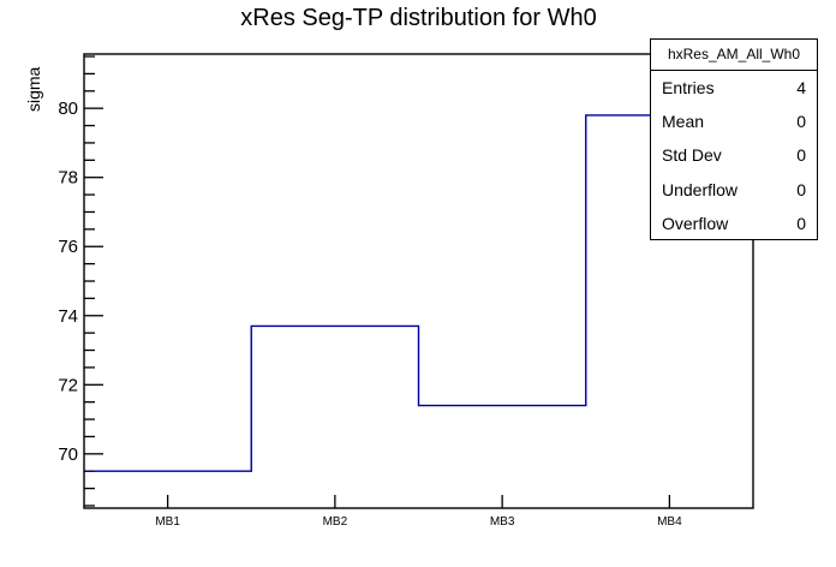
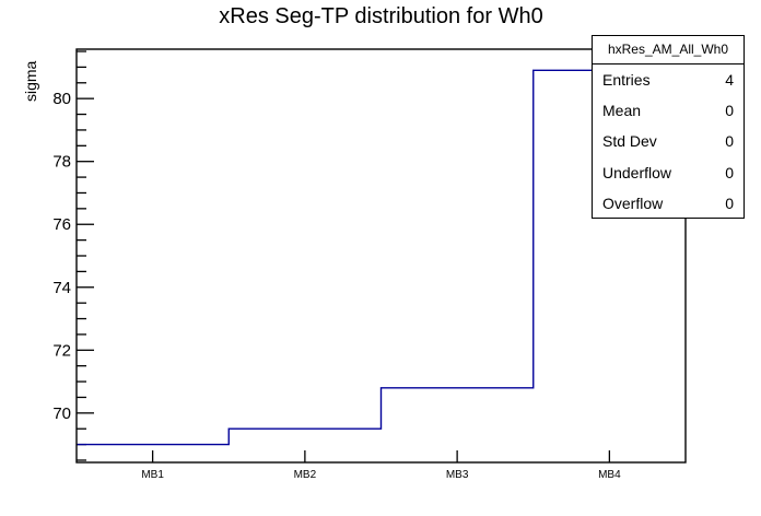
MB1: 69.5 -> 69.0
MB2: 73.7 -> 69.5
MB3: 71.4 -> 70.8
MB4: 79.8 -> 80.9
